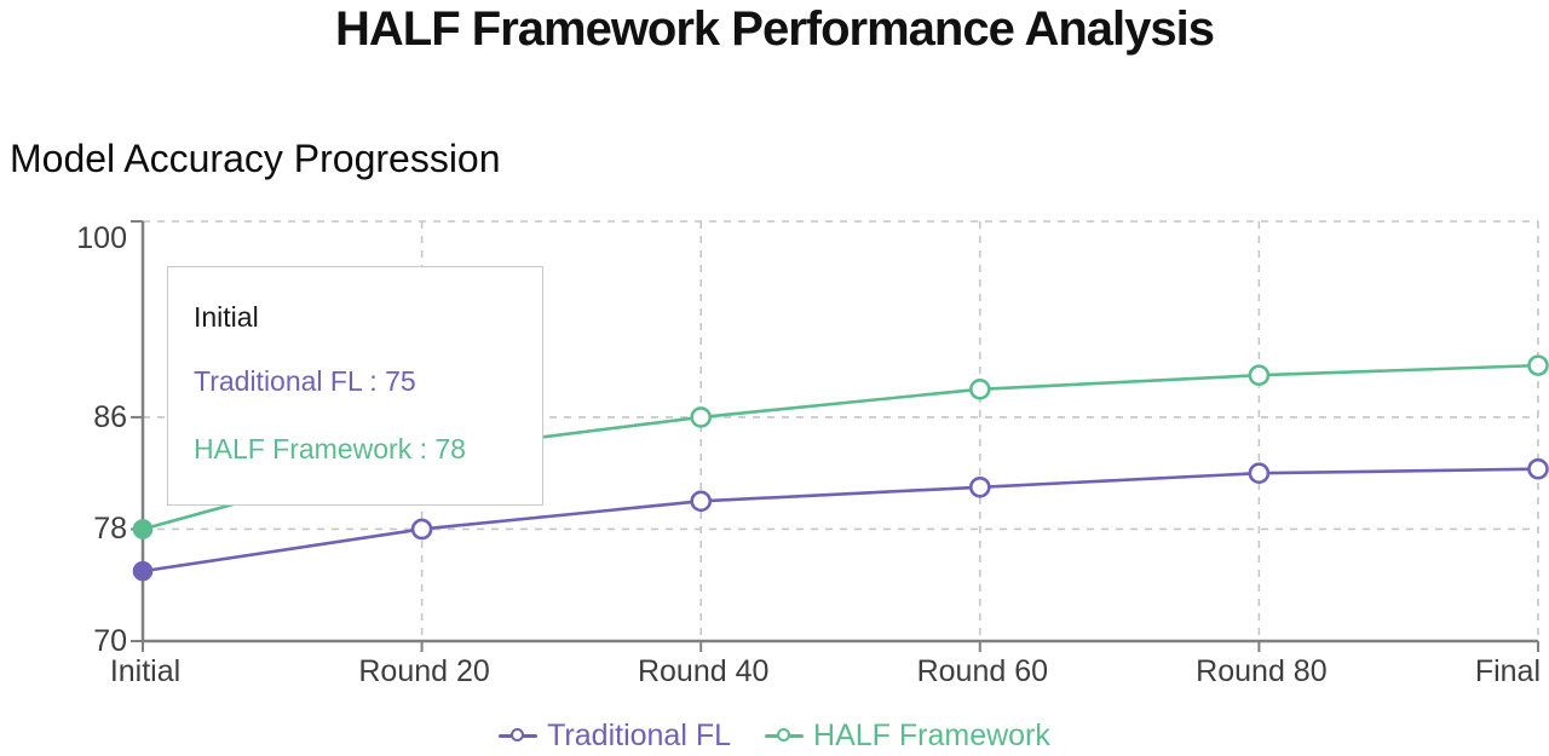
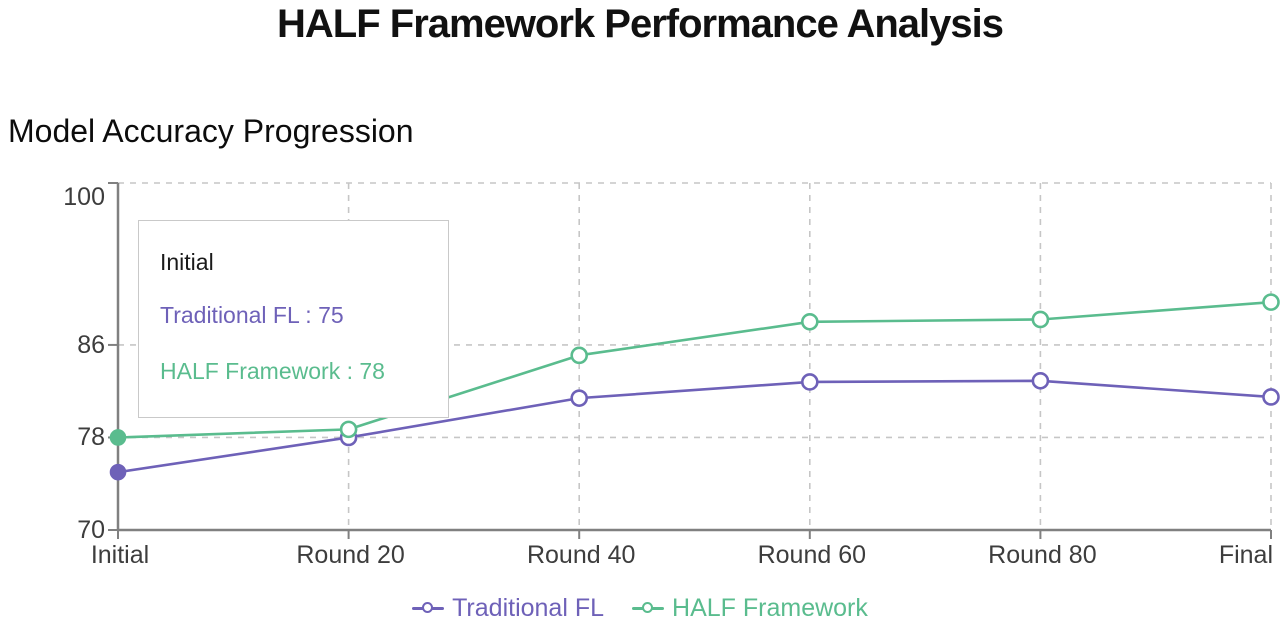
HALF Framework/Round 20: 83.5 -> 78.7
Traditional FL/Round 40: 80.0 -> 81.4
HALF Framework/Round 40: 86.0 -> 85.1
Traditional FL/Round 60: 81.0 -> 82.8
Traditional FL/Round 80: 82.0 -> 82.9
HALF Framework/Round 80: 89.0 -> 88.2
Traditional FL/Final: 82.3 -> 81.5
